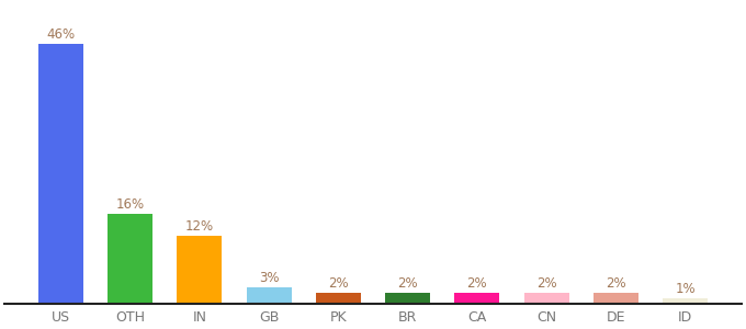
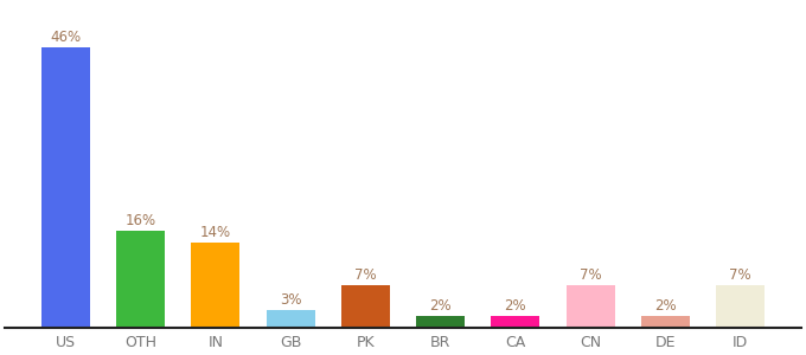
IN: 12% -> 14%
PK: 2% -> 7%
CN: 2% -> 7%
ID: 1% -> 7%
